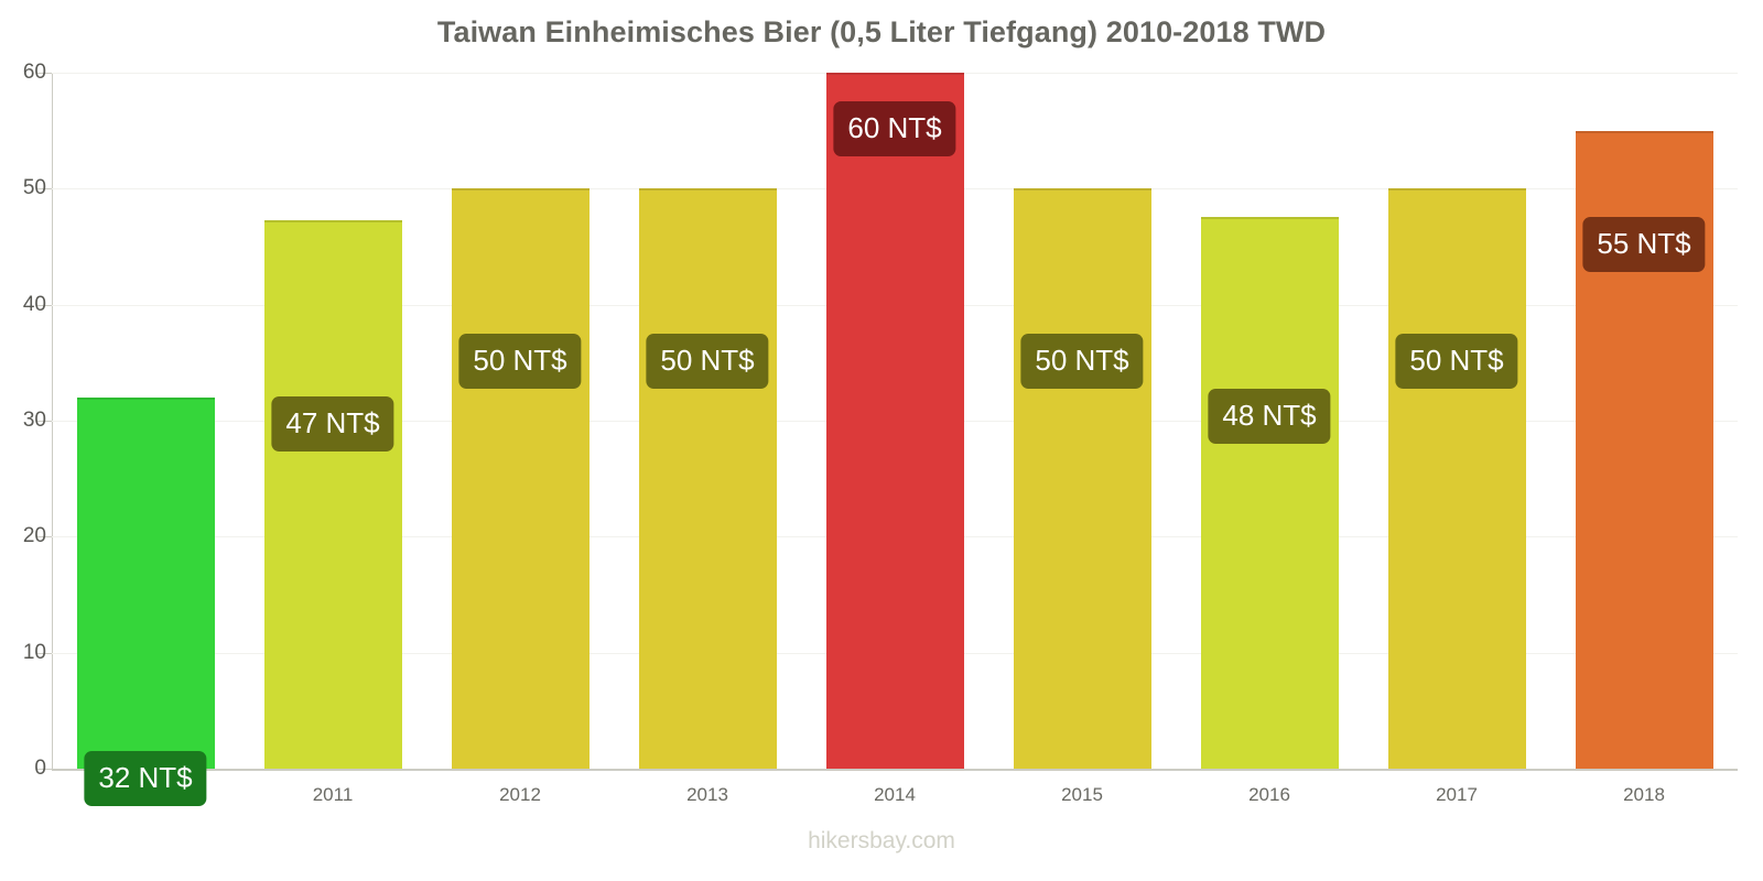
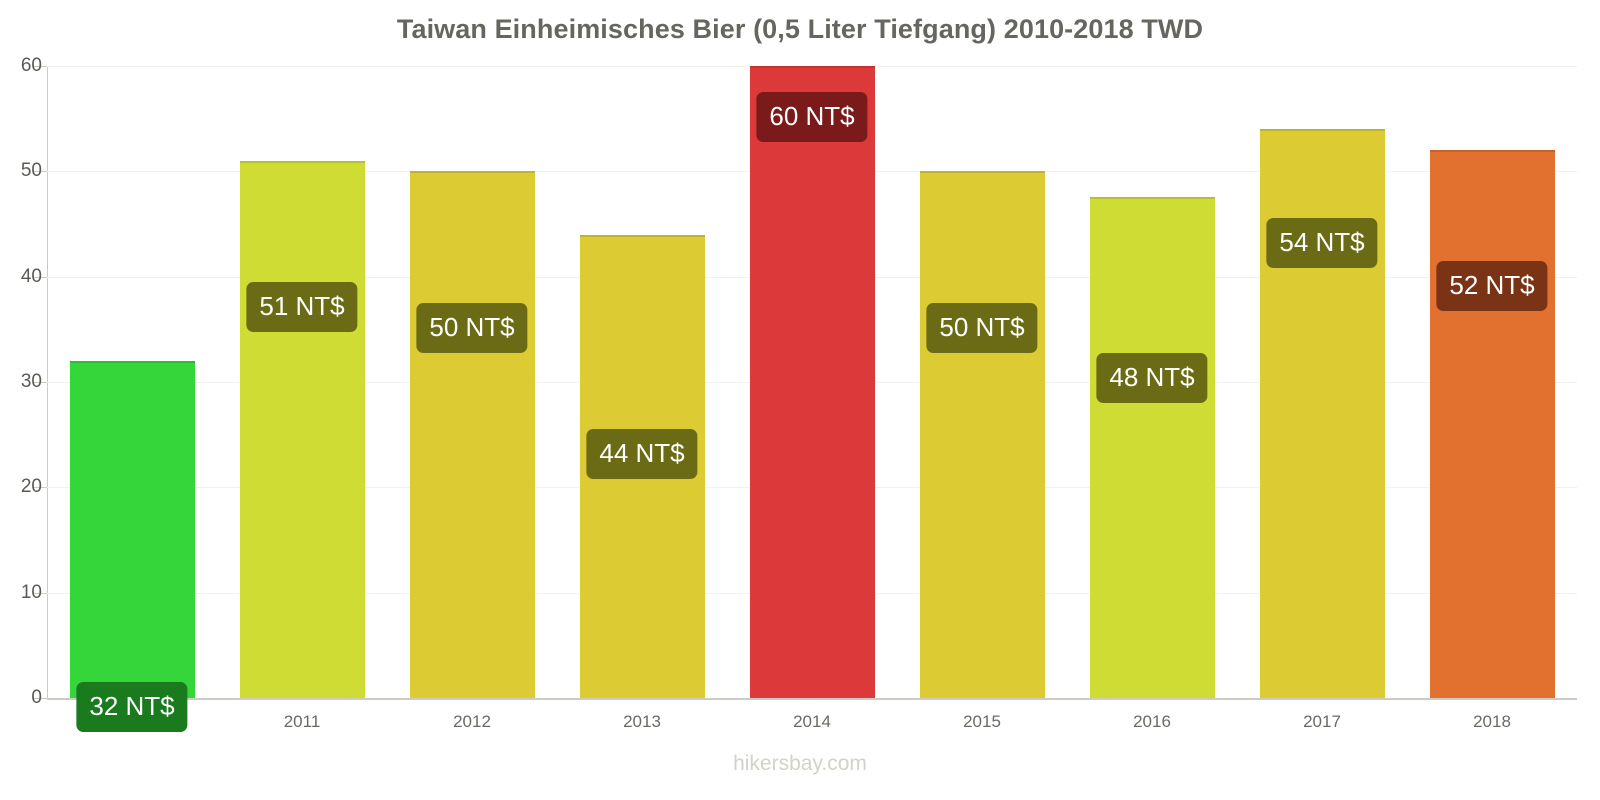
2011: 47 -> 51
2013: 50 -> 44
2017: 50 -> 54
2018: 55 -> 52
